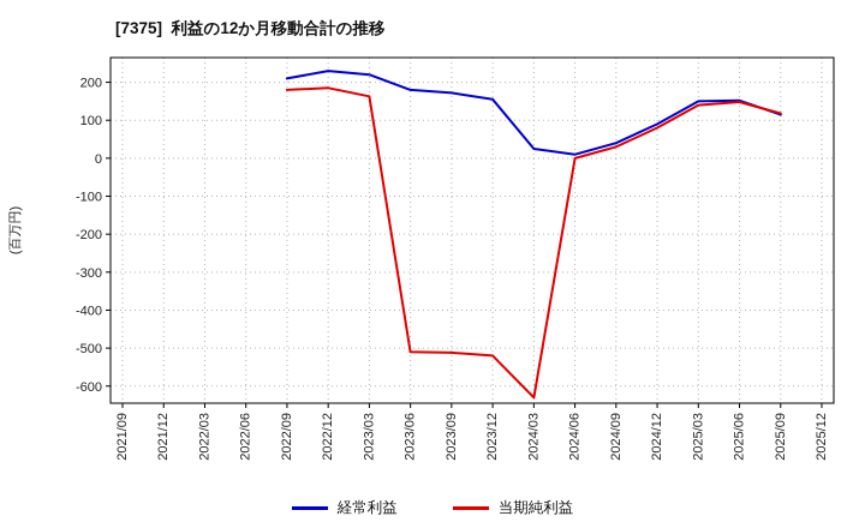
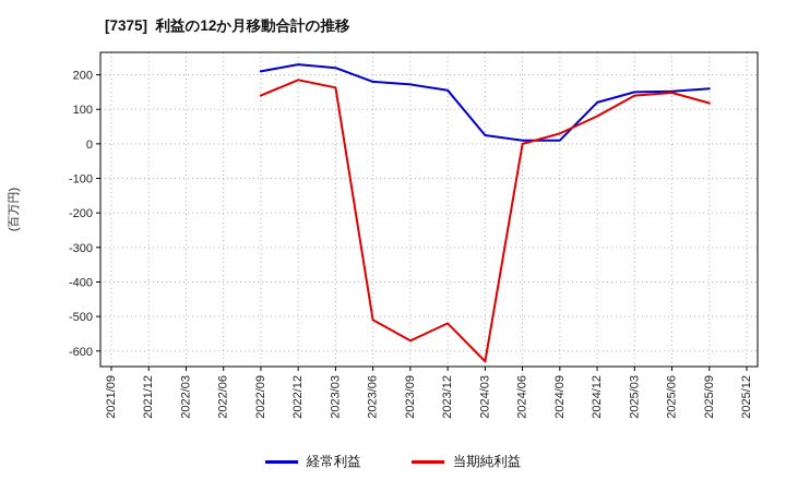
当期純利益/2022/09: 180 -> 140
当期純利益/2023/09: -510 -> -570
経常利益/2024/09: 40 -> 10
経常利益/2024/12: 90 -> 120
経常利益/2025/09: 120 -> 160
